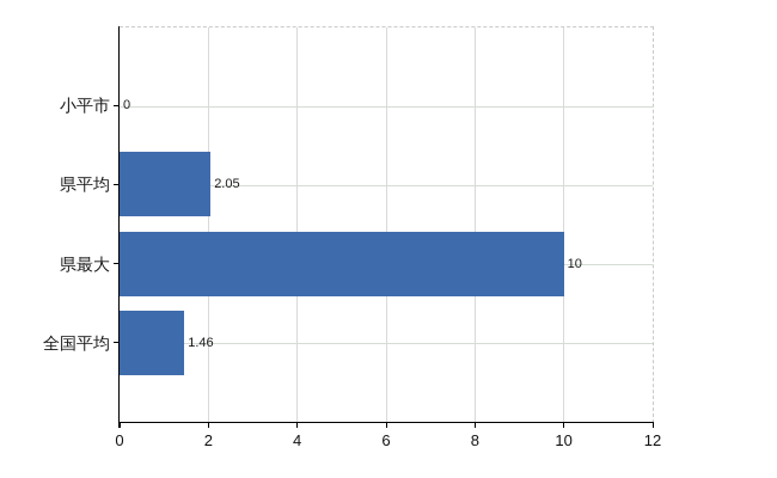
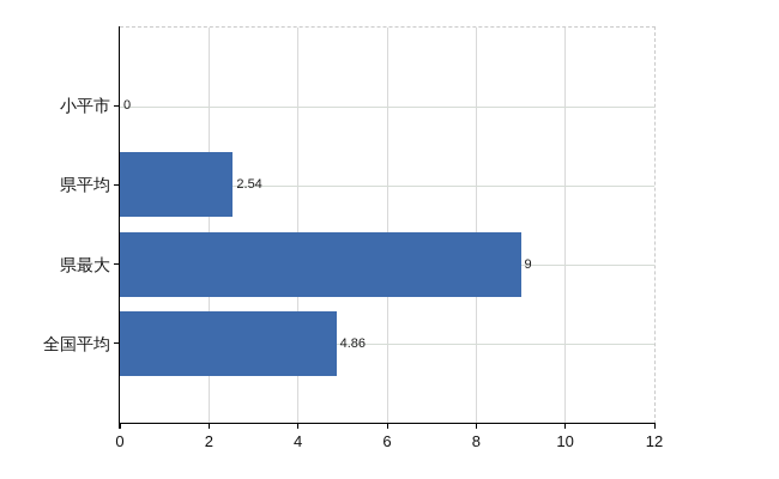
県平均: 2.05 -> 2.54
県最大: 10 -> 9
全国平均: 1.46 -> 4.86
